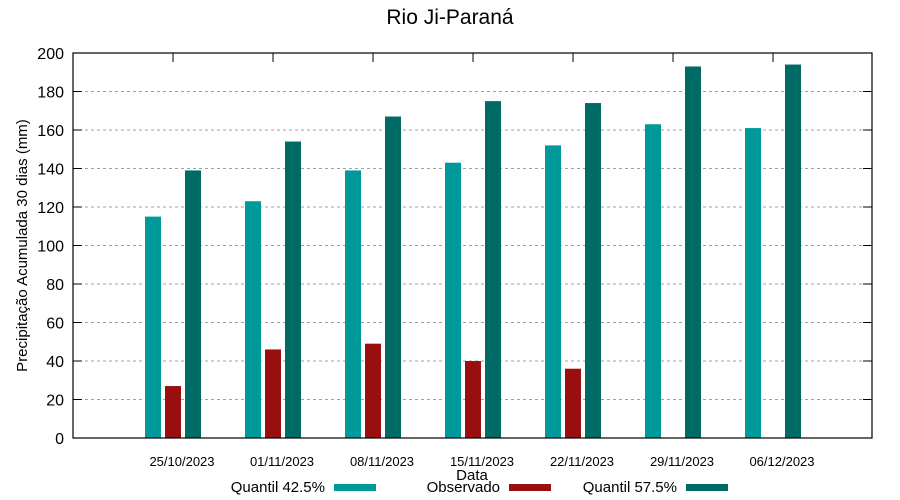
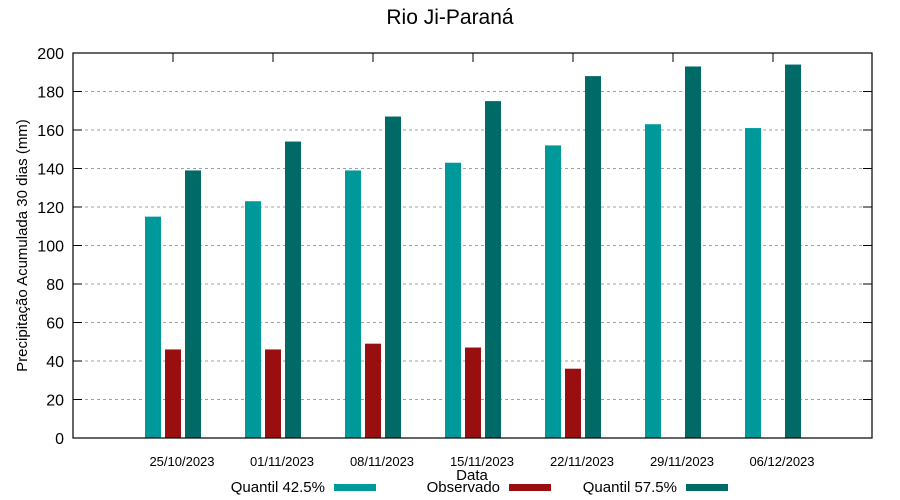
Observado/25/10/2023: 27 -> 46
Observado/15/11/2023: 40 -> 47
Quantil 57.5%/22/11/2023: 174 -> 188
